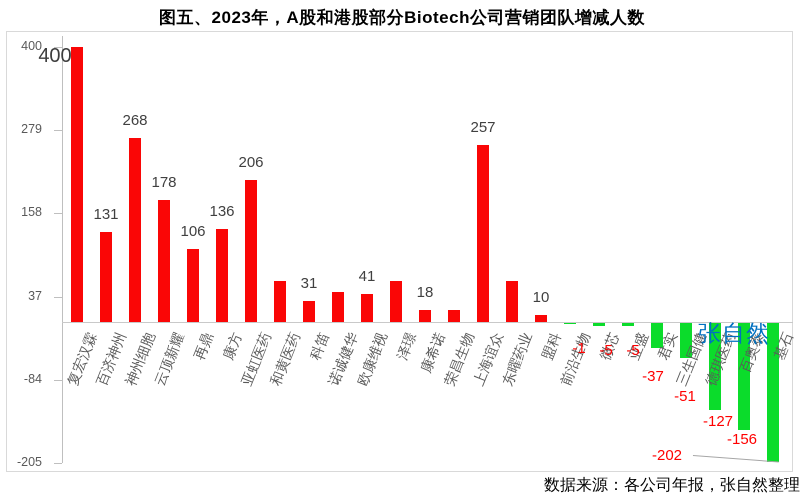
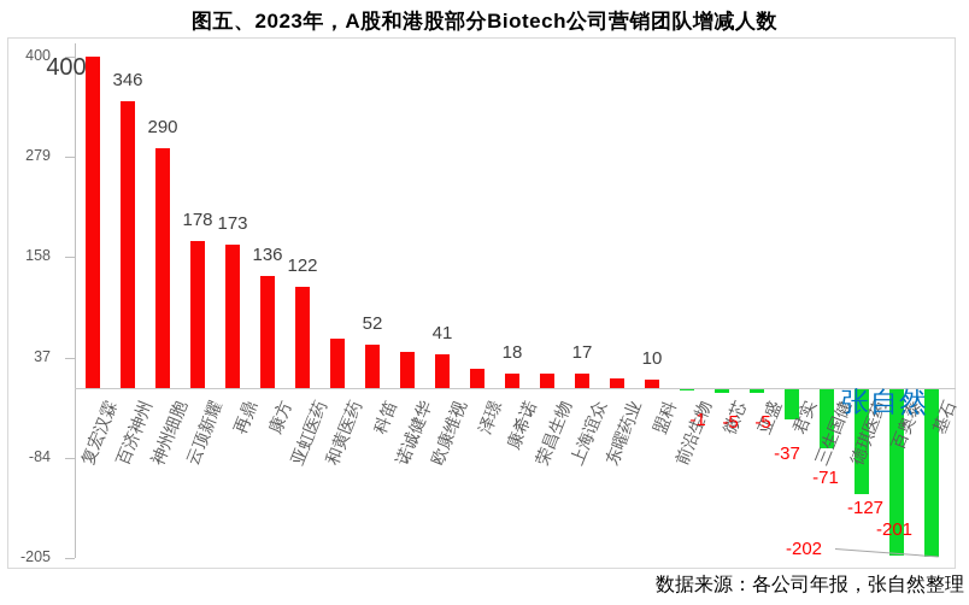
百济神州: 131 -> 346
神州细胞: 268 -> 290
再鼎: 106 -> 173
亚虹医药: 206 -> 122
科笛: 31 -> 52
泽璟: 60 -> 20
上海谊众: 257 -> 17
东曜药业: 60 -> 10
三生国健: -51 -> -71
百奥泰: -156 -> -201
